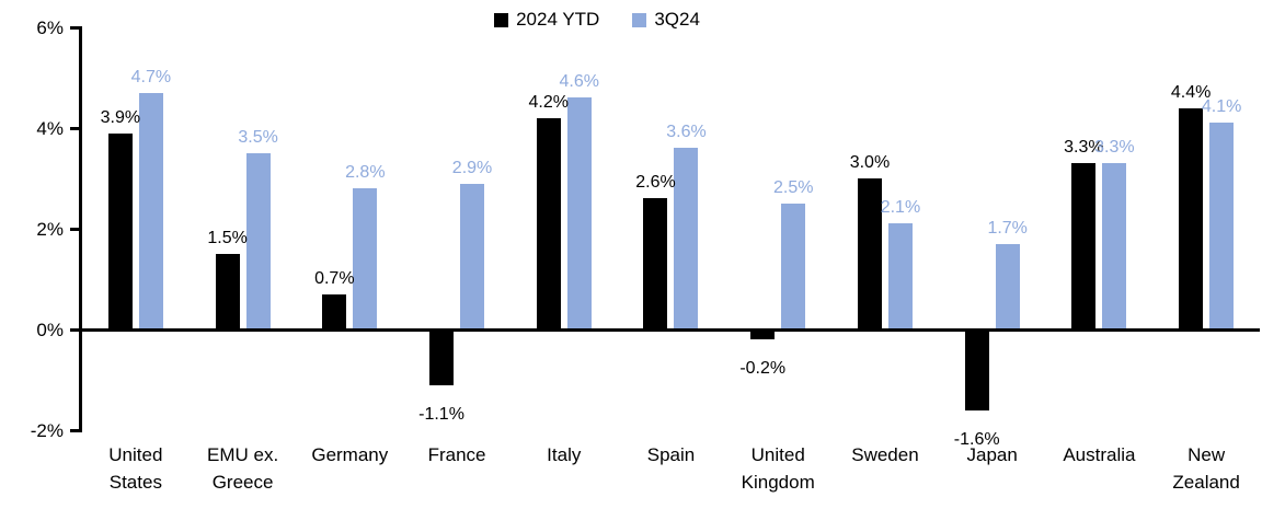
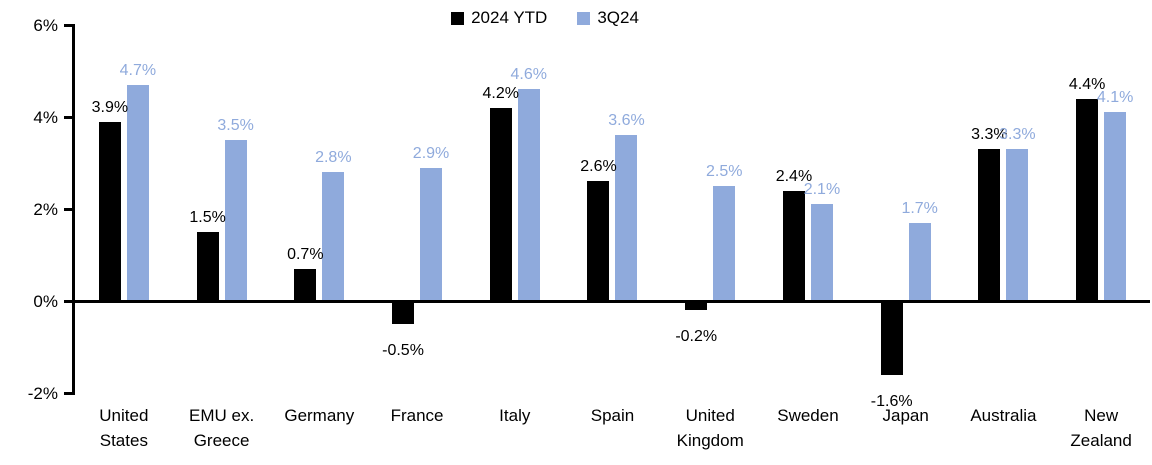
2024 YTD/France: -1.1% -> -0.5%
2024 YTD/Sweden: 3.0% -> 2.4%
